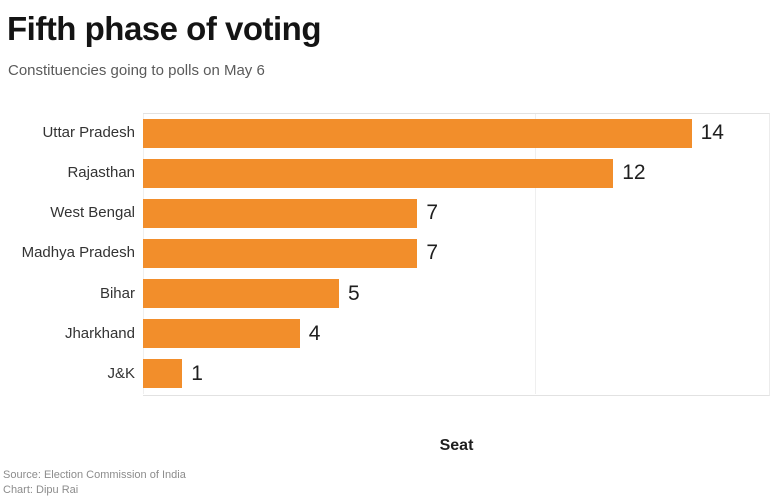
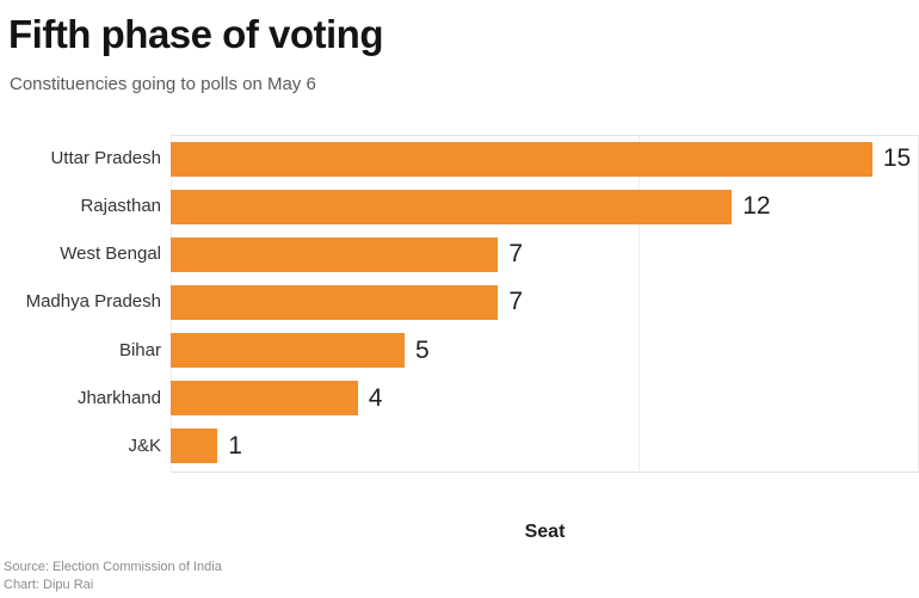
Uttar Pradesh: 14 -> 15
